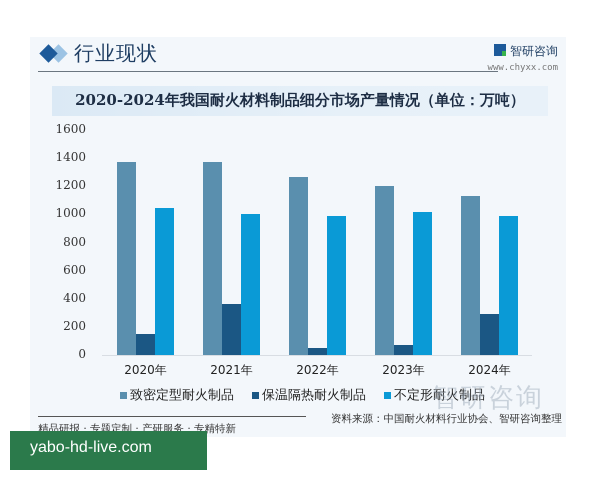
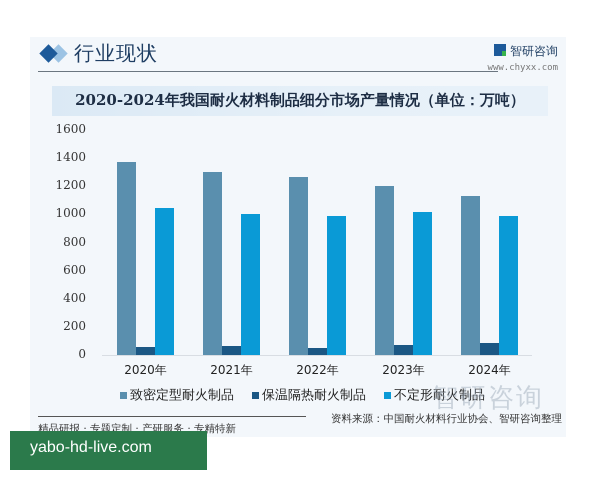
保温隔热耐火制品/2020年: 150 -> 60
致密定型耐火制品/2021年: 1370 -> 1300
保温隔热耐火制品/2021年: 360 -> 60
保温隔热耐火制品/2024年: 290 -> 80
